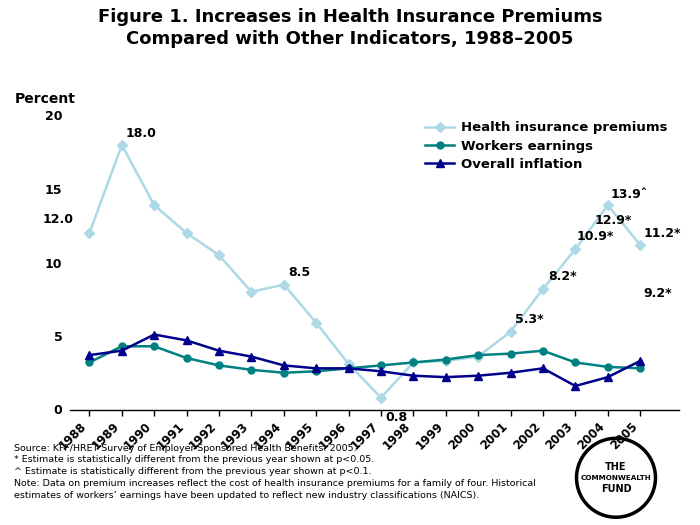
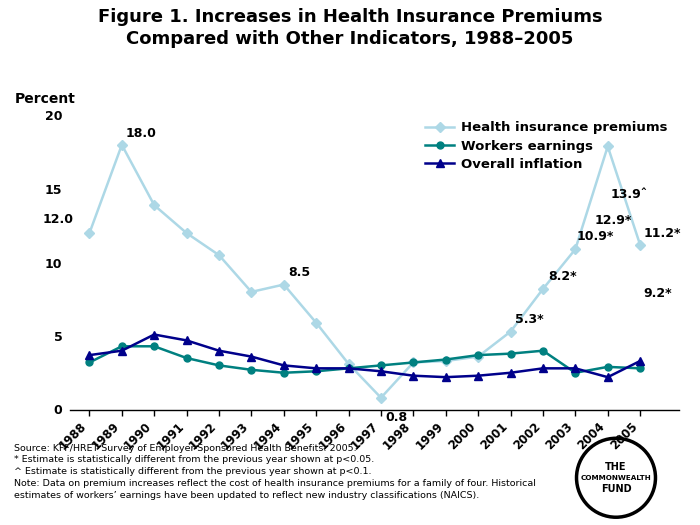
Workers earnings/2003: 3.2 -> 2.5
Overall inflation/2003: 1.6 -> 2.8
Health insurance premiums/2004: 13.9 -> 17.9
